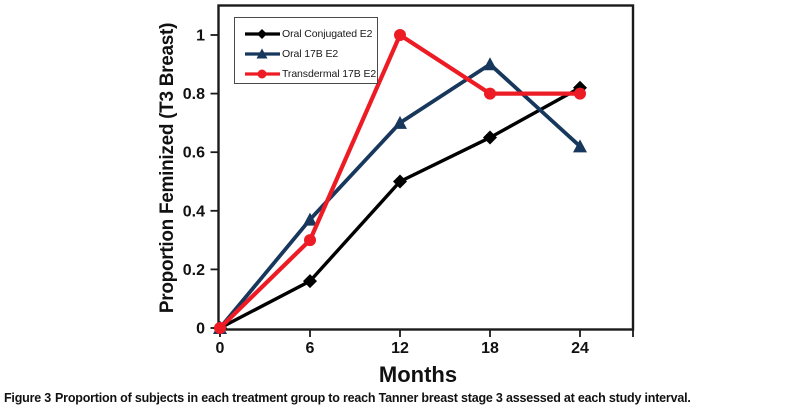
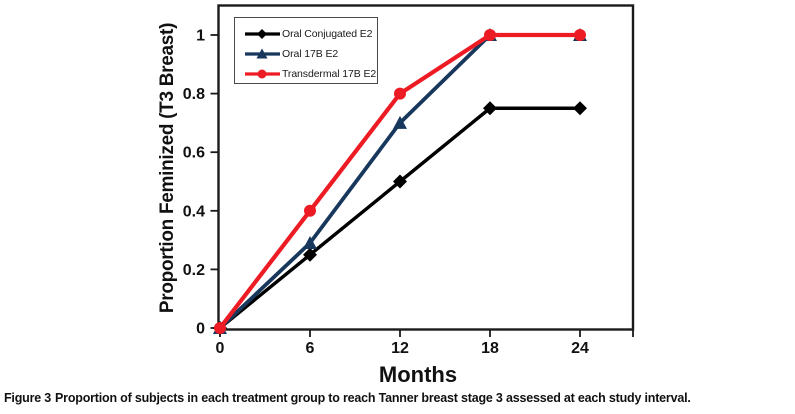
Oral Conjugated E2/6: 0.16 -> 0.25
Oral 17B E2/6: 0.37 -> 0.29
Transdermal 17B E2/6: 0.3 -> 0.4
Transdermal 17B E2/12: 1.0 -> 0.8
Oral Conjugated E2/18: 0.65 -> 0.75
Oral 17B E2/18: 0.90 -> 1.00
Transdermal 17B E2/18: 0.8 -> 1.0
Oral Conjugated E2/24: 0.82 -> 0.75
Oral 17B E2/24: 0.62 -> 1.00
Transdermal 17B E2/24: 0.8 -> 1.0
